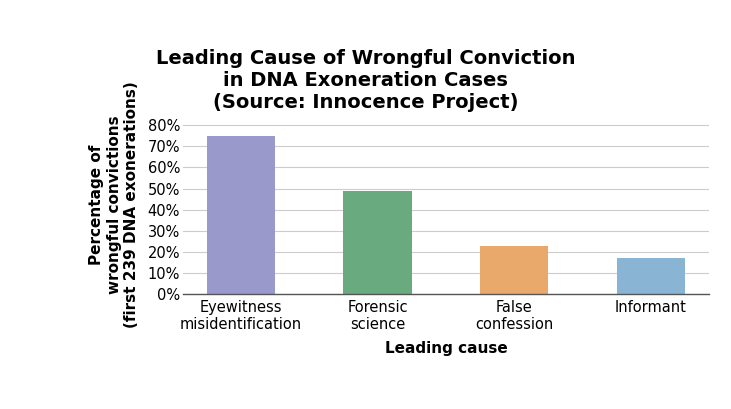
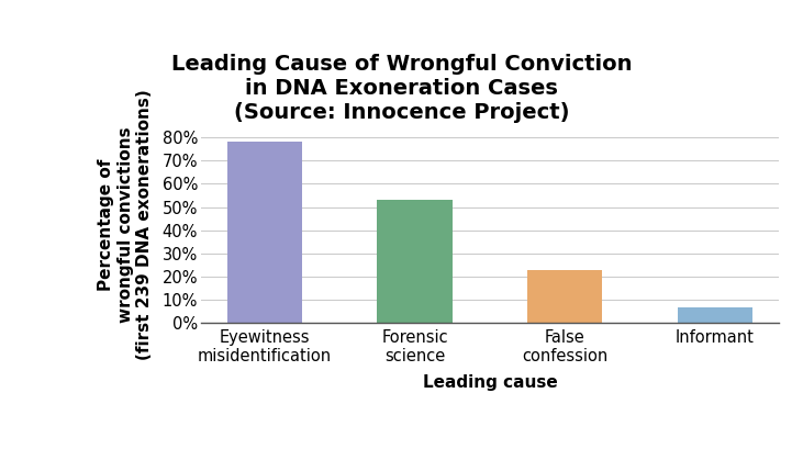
Eyewitness misidentification: 75% -> 78%
Forensic science: 49% -> 53%
Informant: 17% -> 7%
